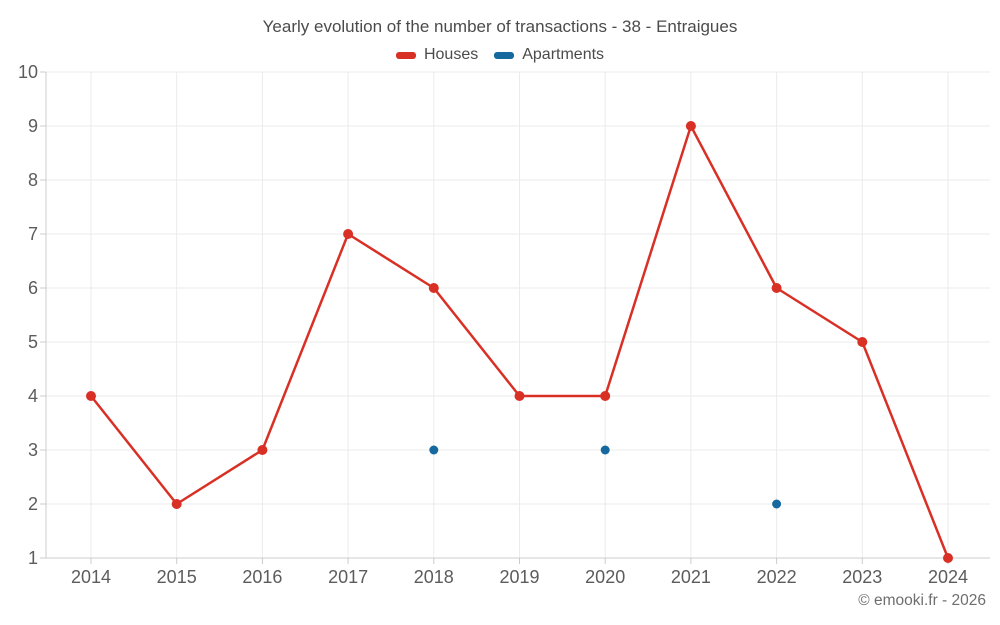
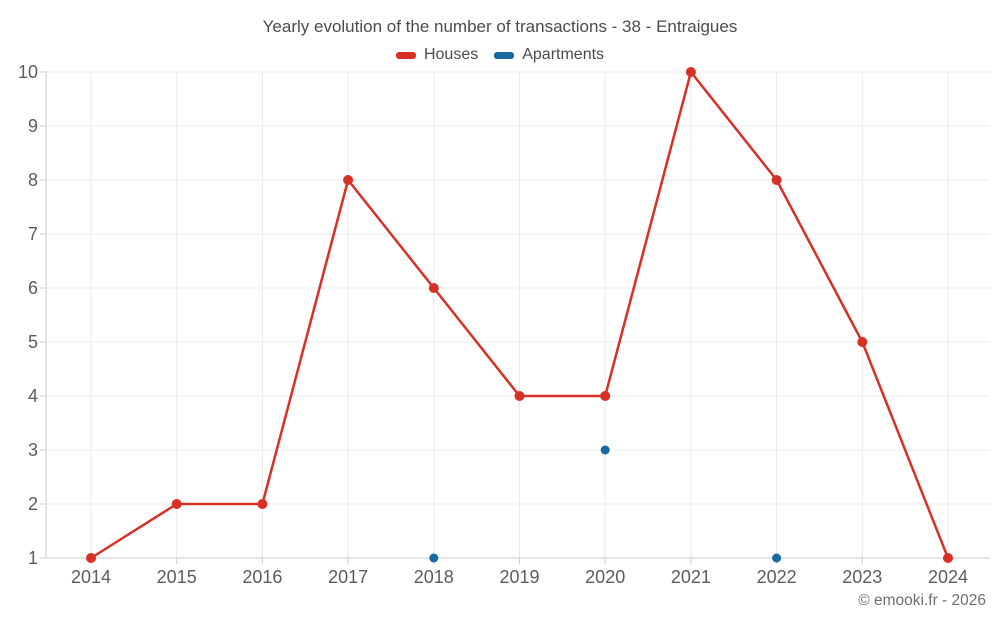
Houses/2014: 4 -> 1
Houses/2016: 3 -> 2
Houses/2017: 7 -> 8
Apartments/2018: 3 -> 1
Houses/2021: 9 -> 10
Houses/2022: 6 -> 8
Apartments/2022: 2 -> 1
